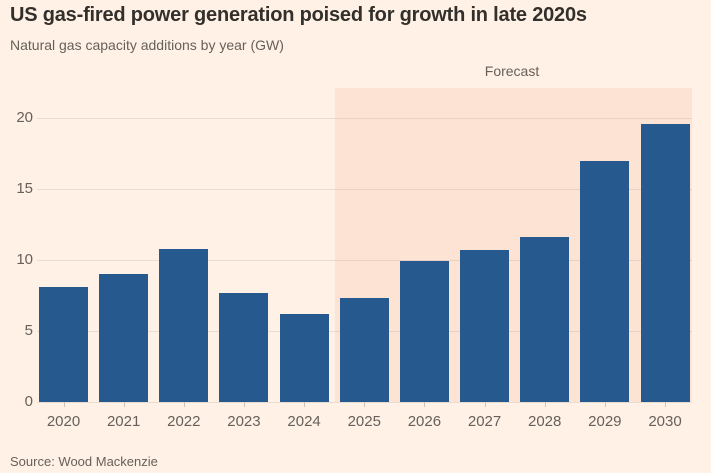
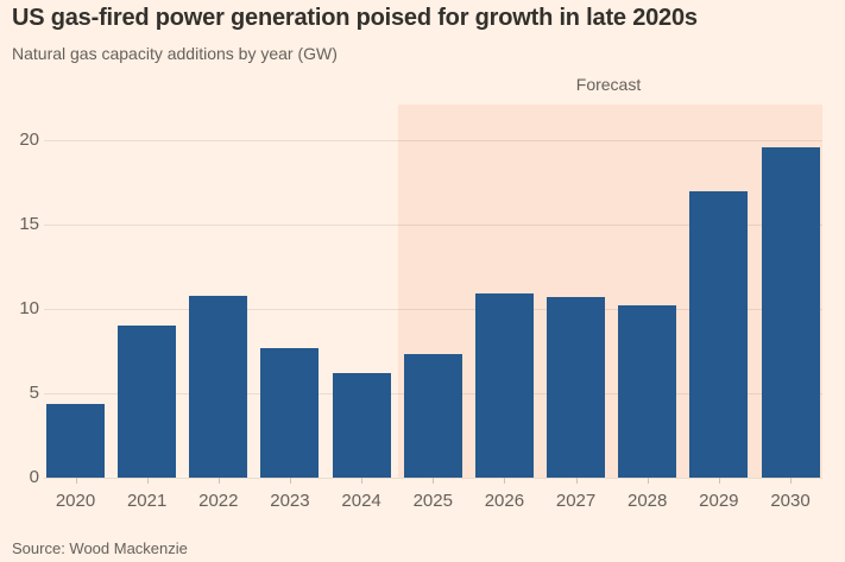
2020: 8.1 -> 4.4
2026: 9.9 -> 10.9
2028: 11.6 -> 10.2
